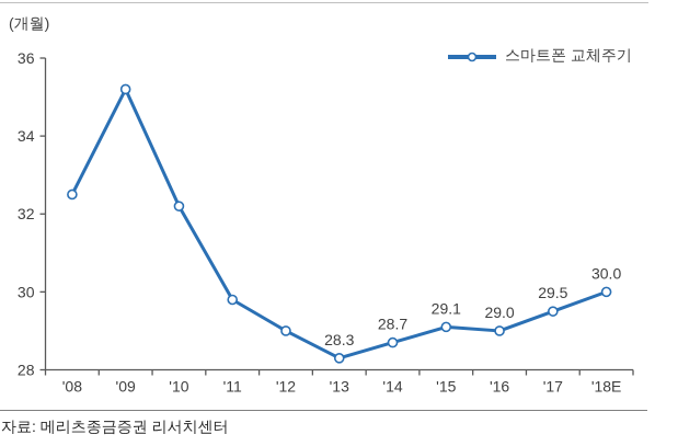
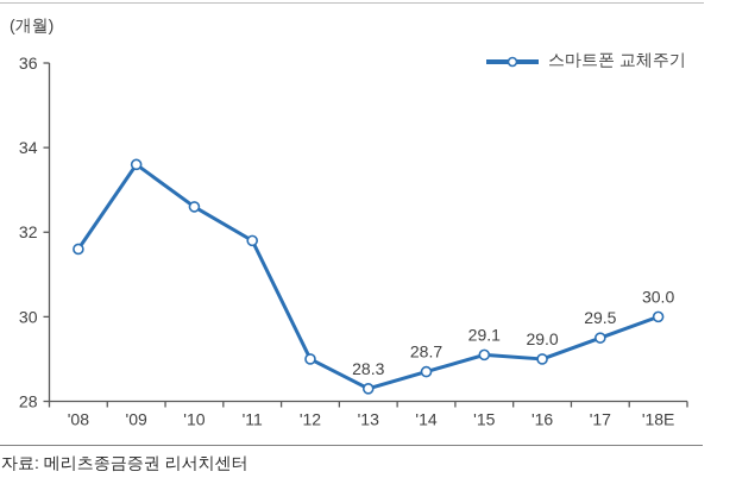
'08: 32.5 -> 31.6
'09: 35.2 -> 33.6
'10: 32.2 -> 32.6
'11: 29.8 -> 31.8
